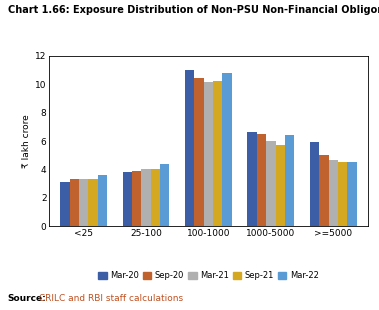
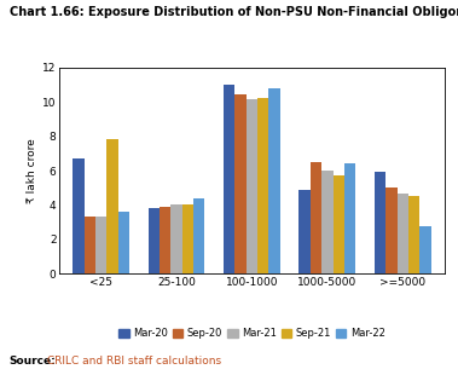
Mar-20/<25: 3.1 -> 6.7
Sep-21/<25: 3.4 -> 7.8
Mar-20/1000-5000: 6.7 -> 4.9
Mar-22/>=5000: 4.5 -> 2.8
